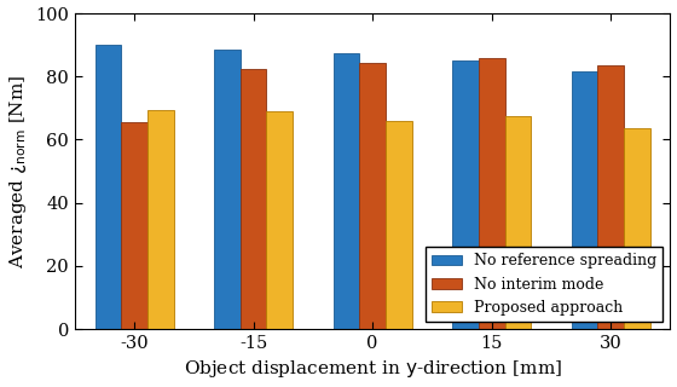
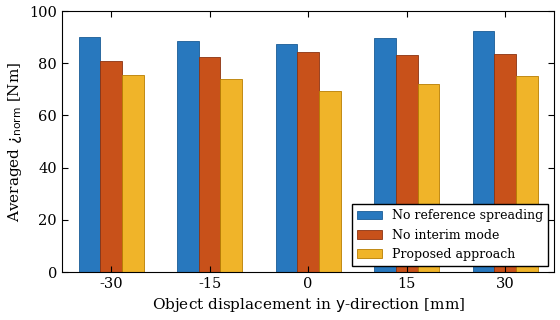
No interim mode/-30: 65.5 -> 81.0
Proposed approach/-30: 69.5 -> 75.5
Proposed approach/-15: 69.0 -> 74.0
Proposed approach/0: 66.0 -> 69.5
No reference spreading/15: 85.0 -> 89.5
No interim mode/15: 86.0 -> 83.0
Proposed approach/15: 67.5 -> 72.0
No reference spreading/30: 81.5 -> 92.5
Proposed approach/30: 63.5 -> 75.0
